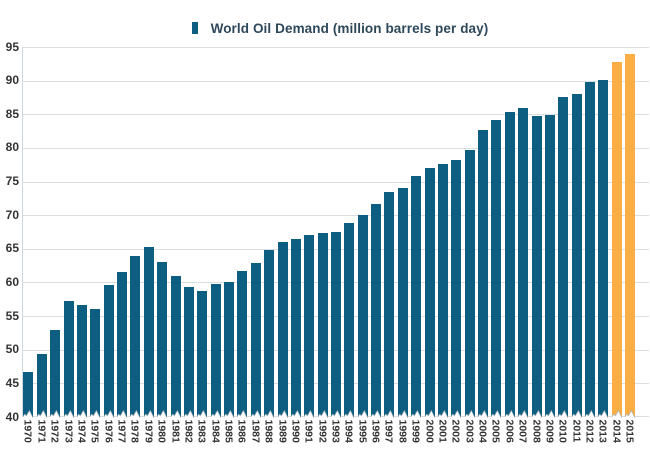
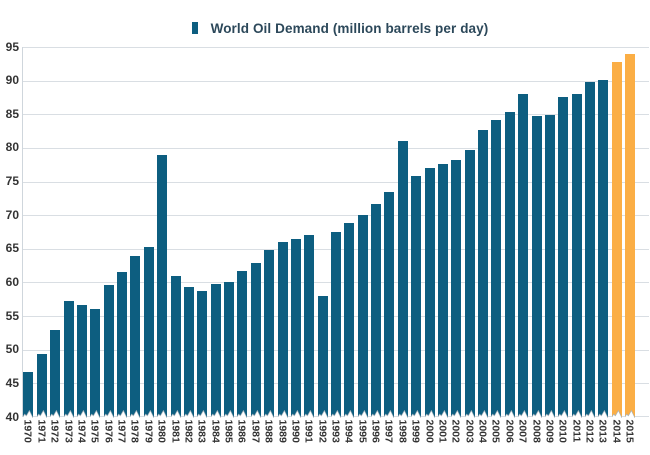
1980: 63 -> 79
1992: 67 -> 58
1998: 74 -> 81
2007: 86 -> 88
